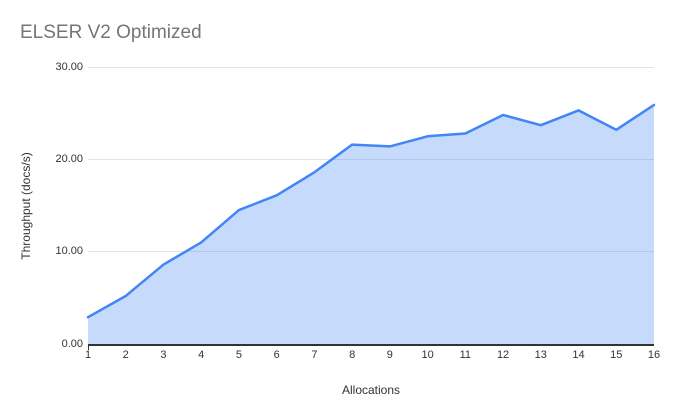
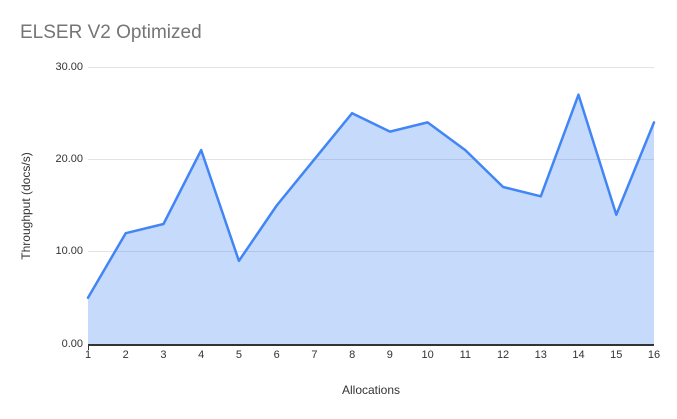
1: 3 -> 5
2: 5 -> 12
3: 9 -> 13
4: 11 -> 21
5: 14 -> 9
6: 16 -> 15
7: 19 -> 20
8: 22 -> 25
9: 21 -> 23
10: 22 -> 24
11: 23 -> 21
12: 25 -> 17
13: 24 -> 16
14: 25 -> 27
15: 23 -> 14
16: 26 -> 24
